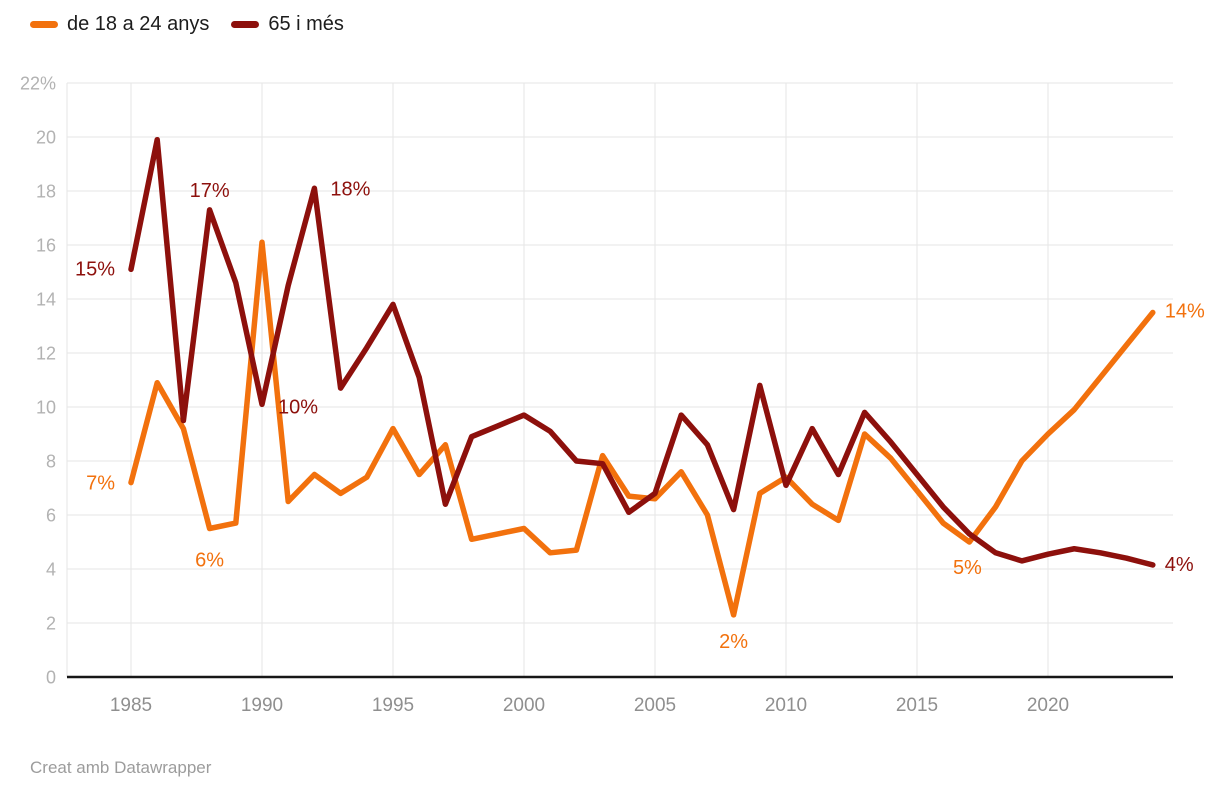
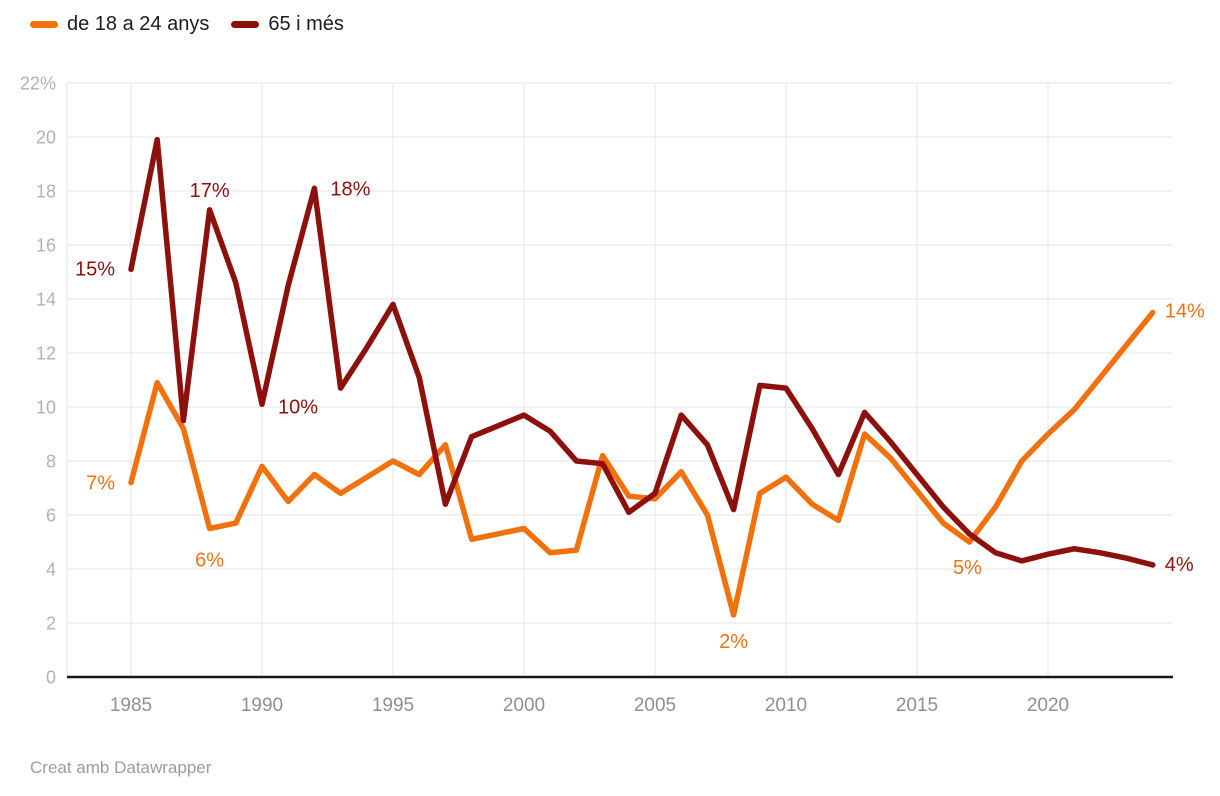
de 18 a 24 anys/1990: 16.1% -> 7.8%
de 18 a 24 anys/1995: 9.2% -> 8.0%
65 i més/2010: 7.1% -> 10.7%
